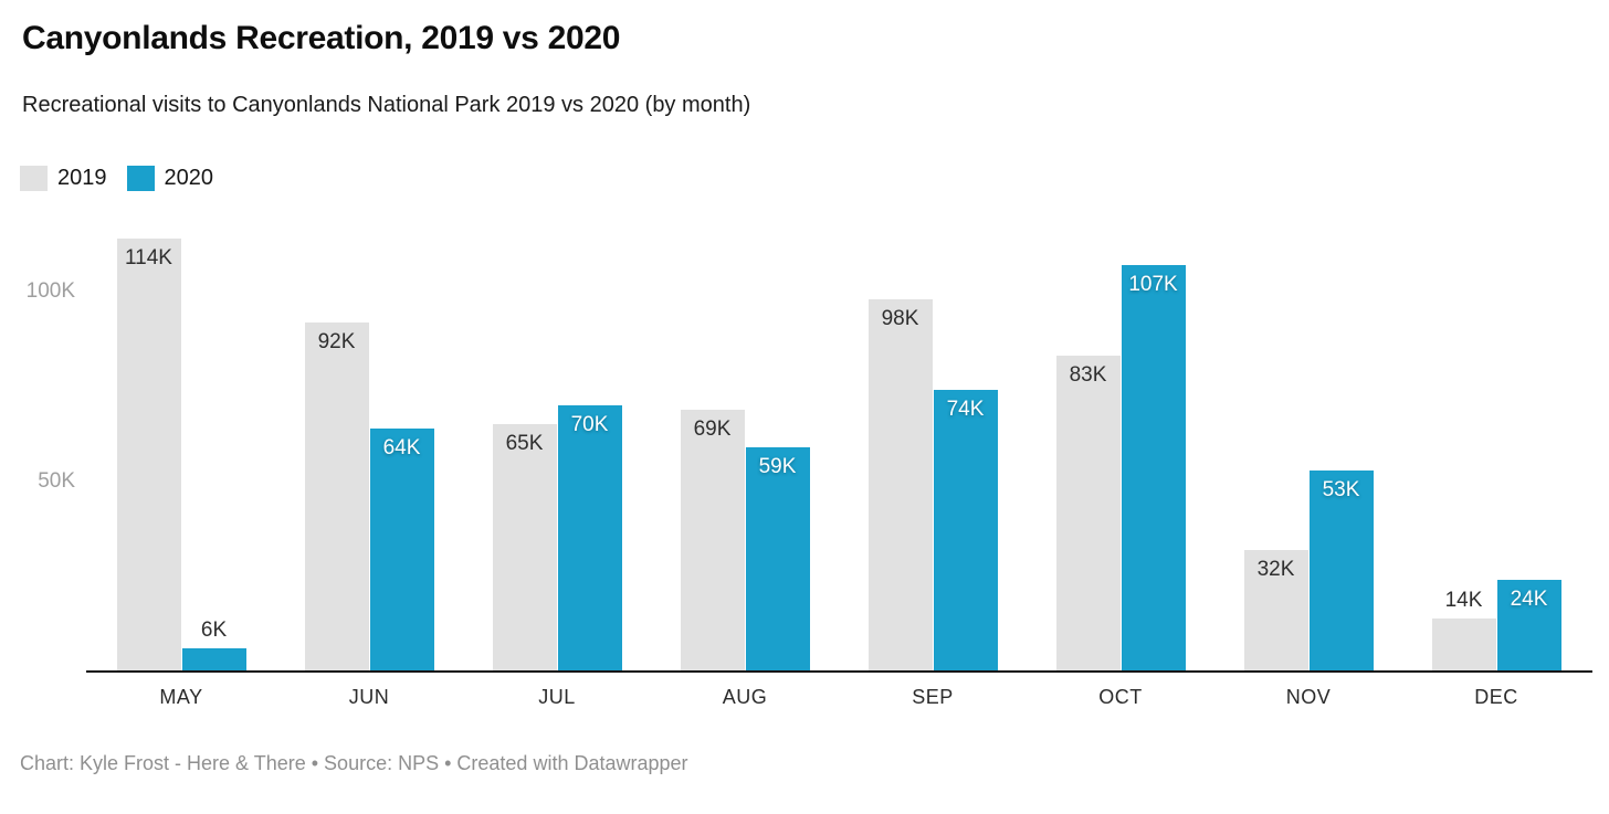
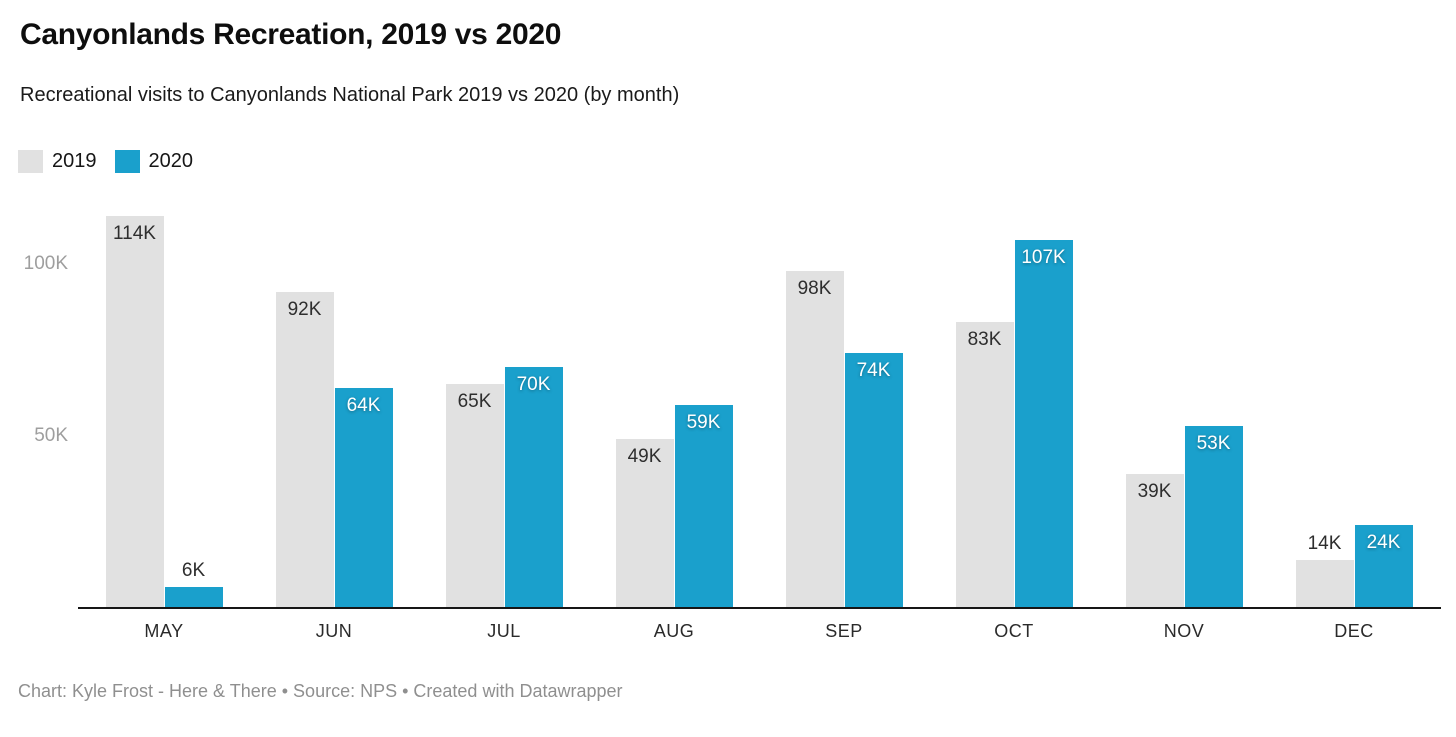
2019/AUG: 69K -> 49K
2019/NOV: 32K -> 39K
